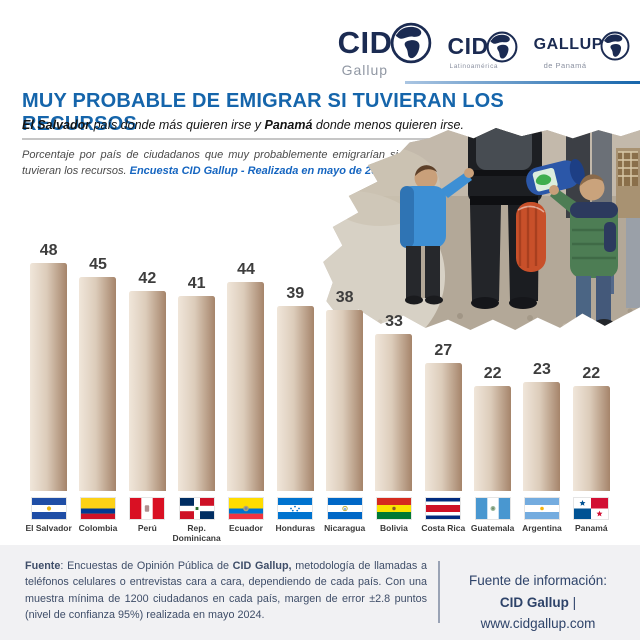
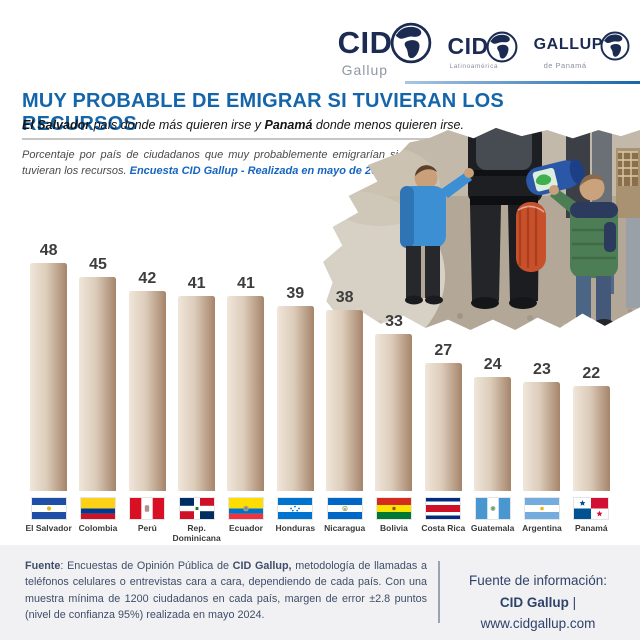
Ecuador: 44 -> 41
Guatemala: 22 -> 24
